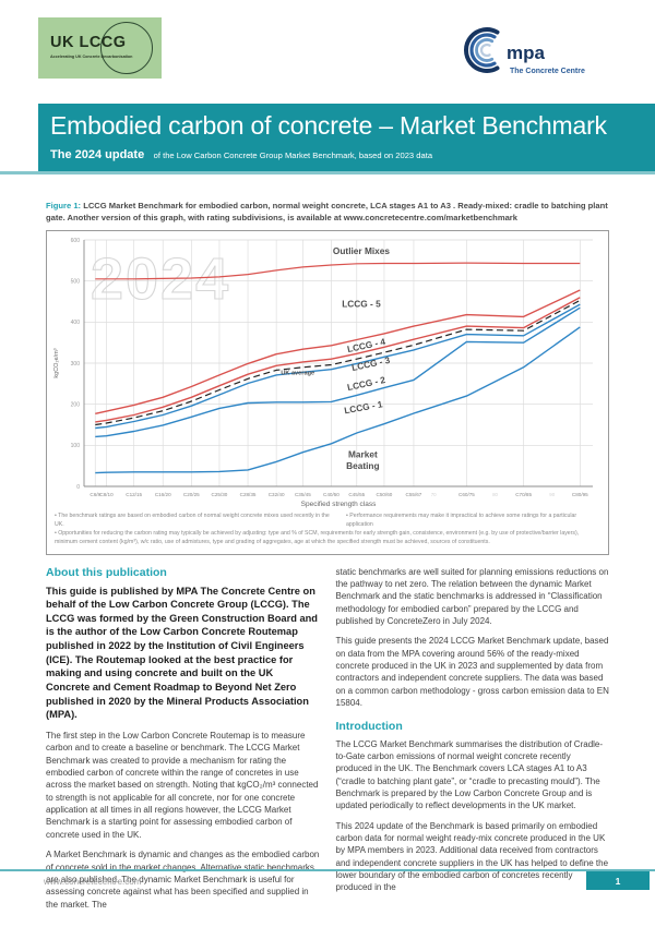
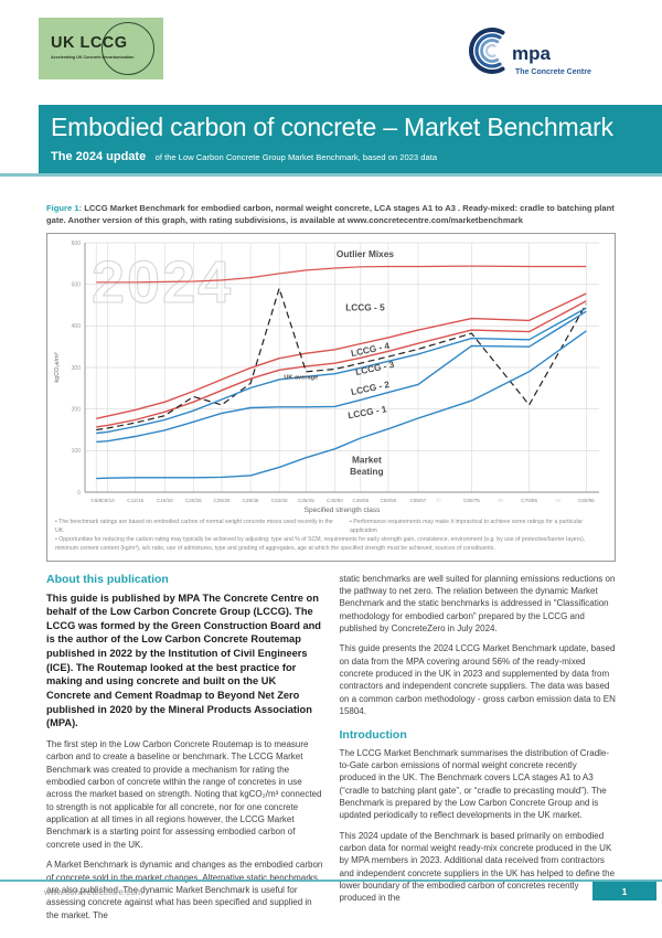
UK average/C20/25: 210 -> 230
UK average/C25/30: 240 -> 210
UK average/C32/40: 280 -> 490
UK average/C70/85: 380 -> 210
